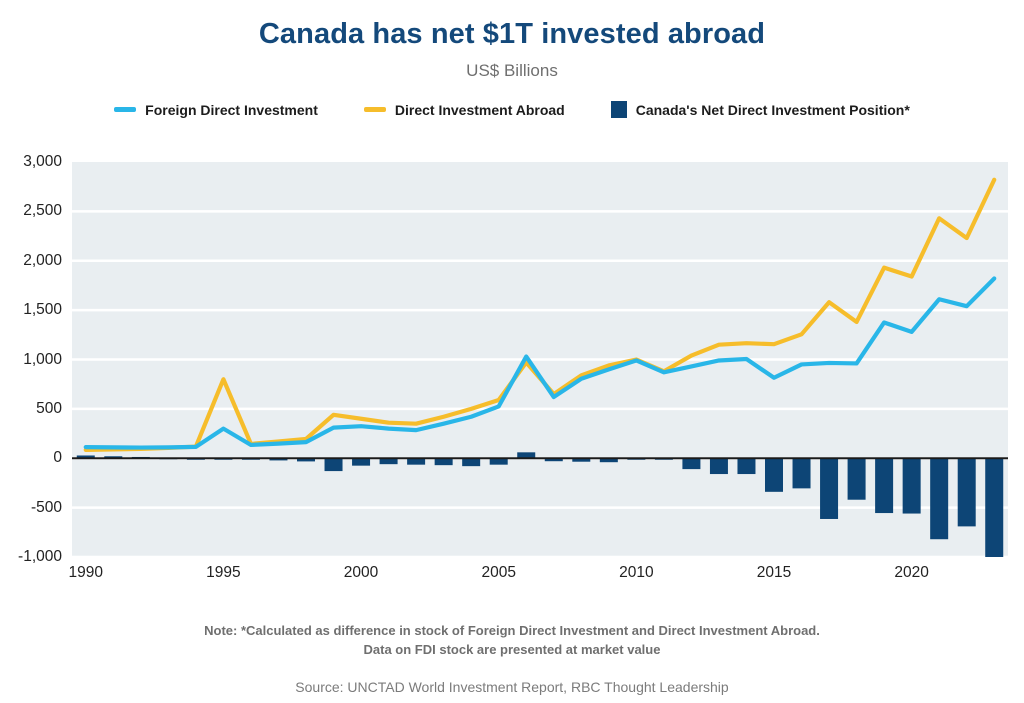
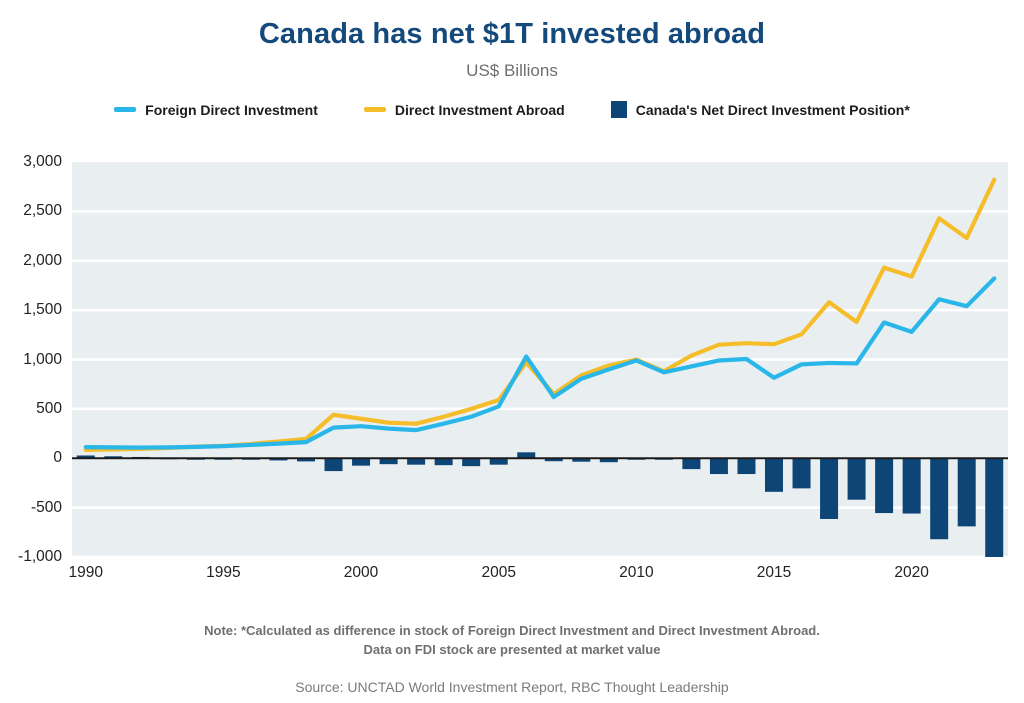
Foreign Direct Investment/1995: 300 -> 100
Direct Investment Abroad/1995: 800 -> 100
